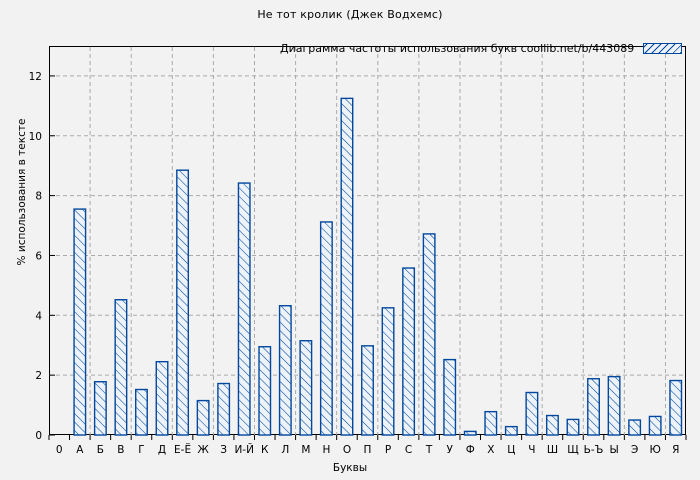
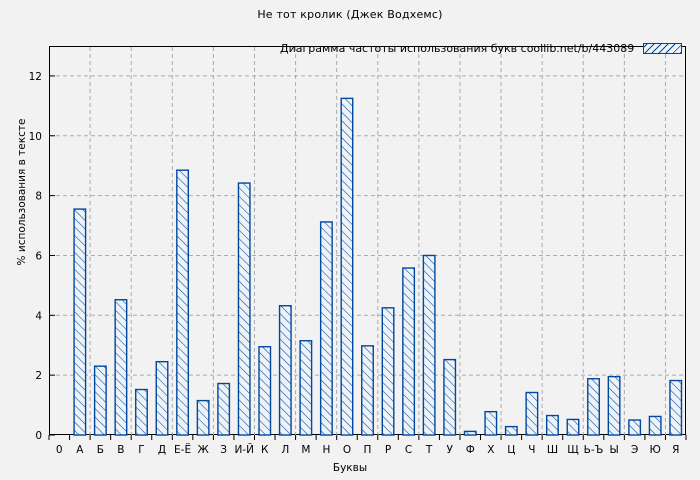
Б: 1.8 -> 2.3
Т: 6.7 -> 6.0
